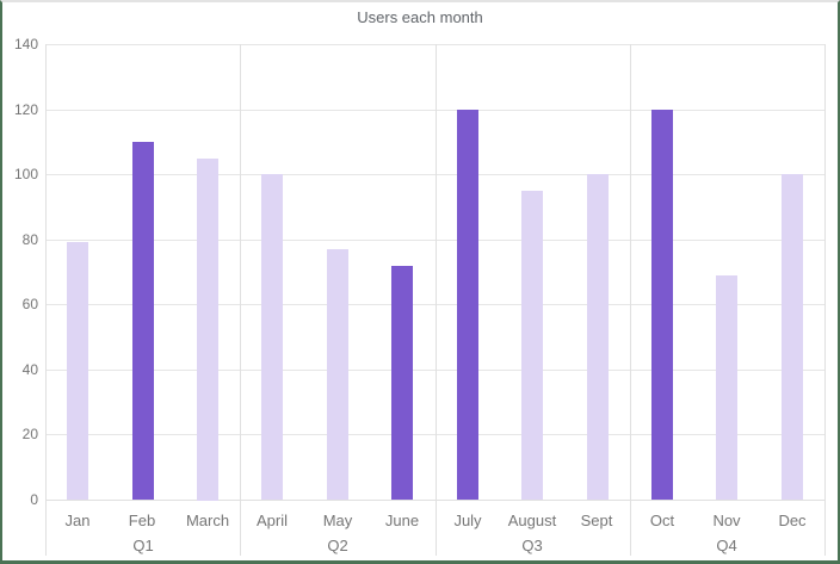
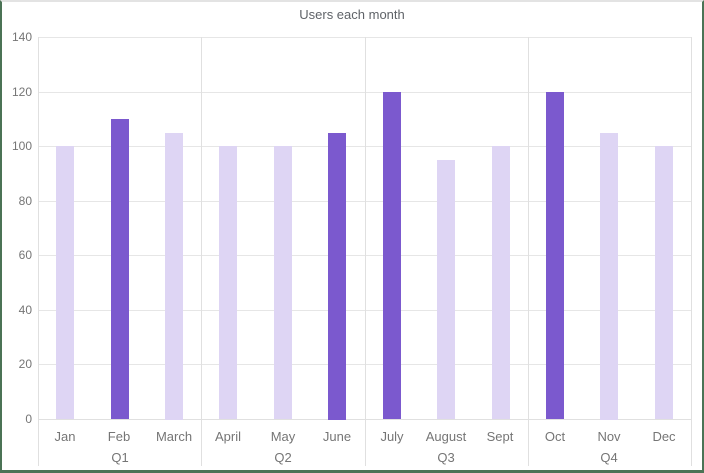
Jan: 79 -> 100
May: 77 -> 100
June: 72 -> 105
Nov: 69 -> 105
